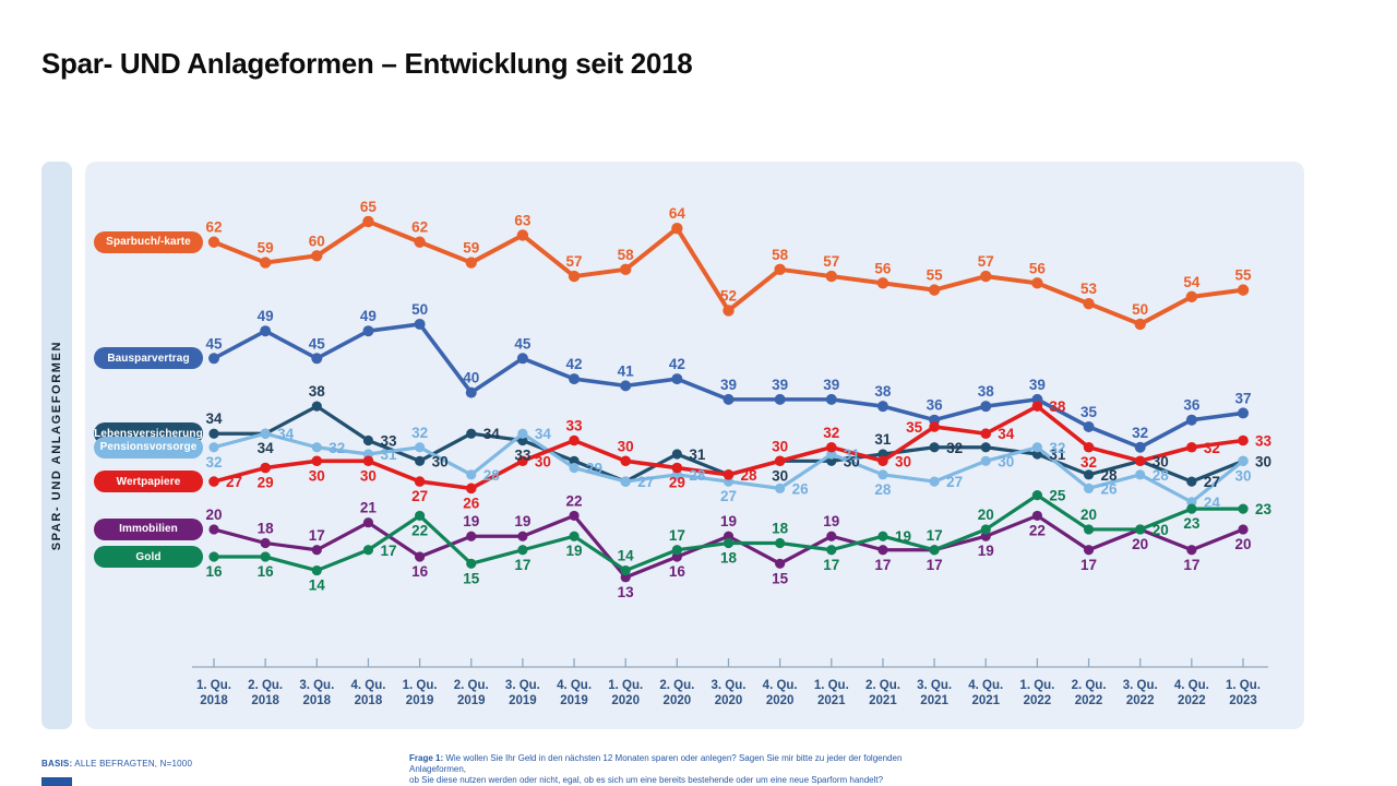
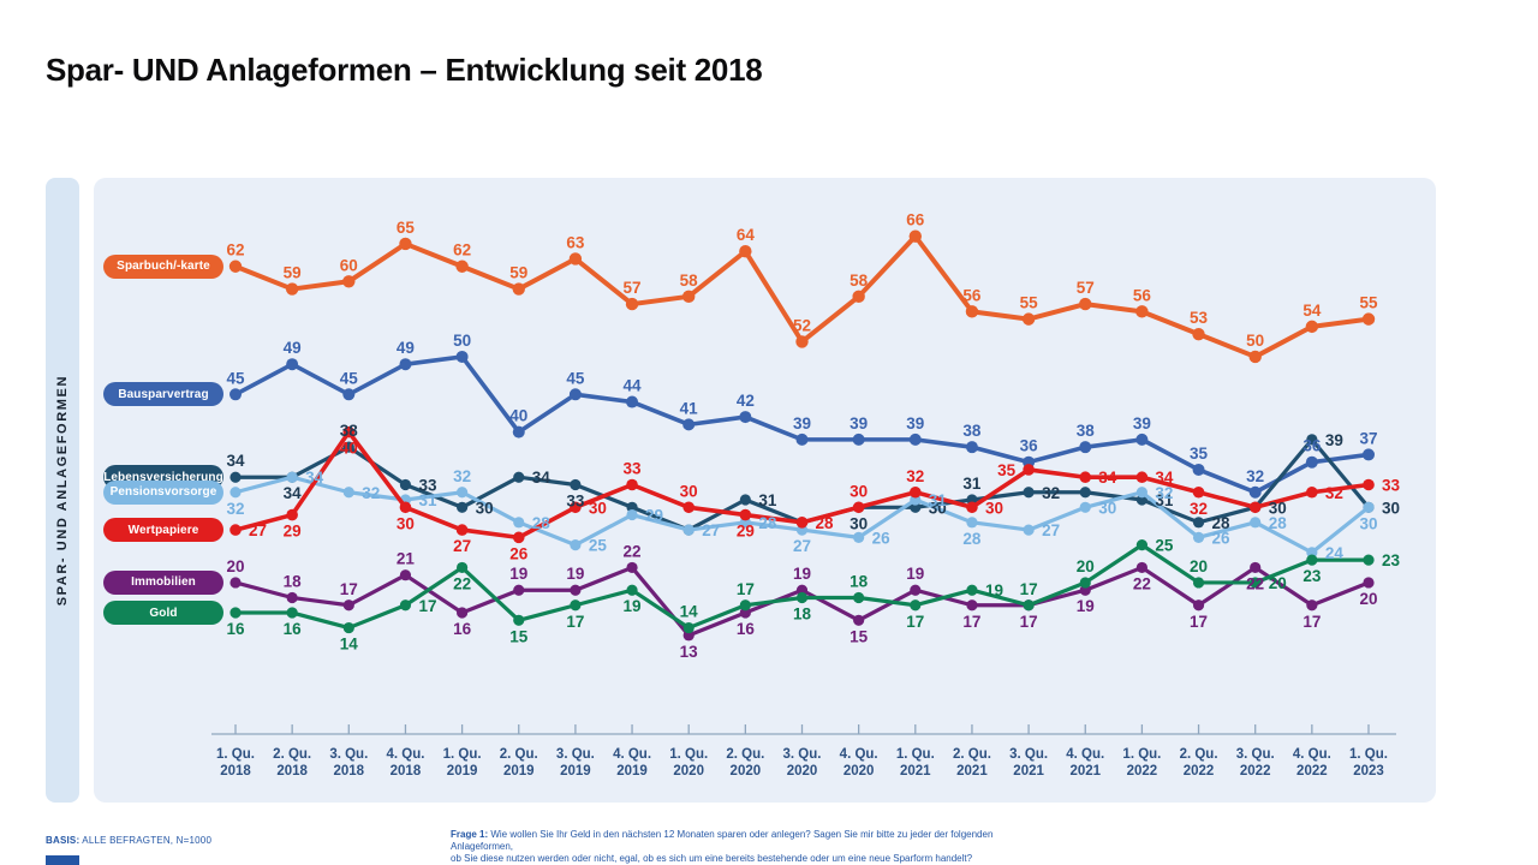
Wertpapiere/3. Qu. 2018: 30 -> 40
Pensionsvorsorge/3. Qu. 2019: 34 -> 25
Bausparvertrag/4. Qu. 2019: 42 -> 44
Sparbuch/-karte/1. Qu. 2021: 57 -> 66
Wertpapiere/1. Qu. 2022: 38 -> 34
Immobilien/3. Qu. 2022: 20 -> 22
Lebensversicherung/4. Qu. 2022: 27 -> 39
